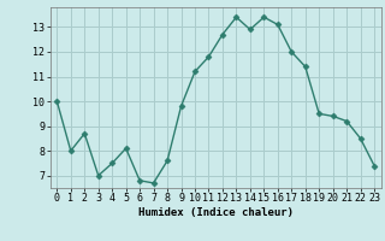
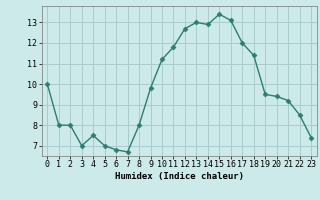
2: 8.7 -> 8.0
5: 8.1 -> 7.0
8: 7.6 -> 8.0
13: 13.4 -> 13.0
